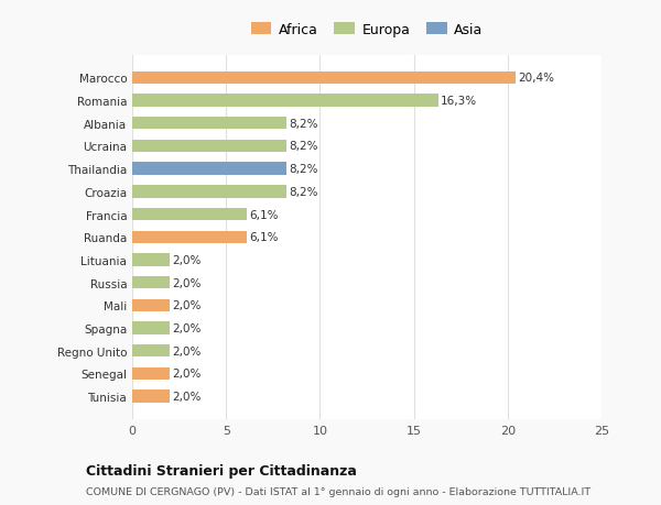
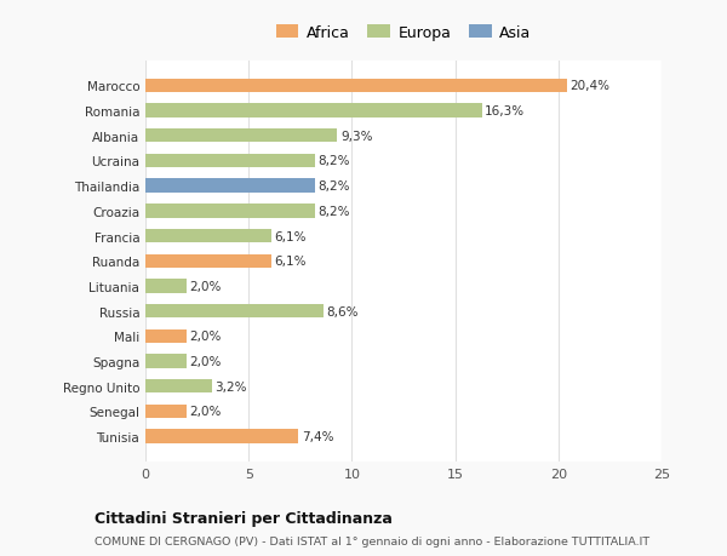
Albania: 8,2% -> 9,3%
Russia: 2,0% -> 8,6%
Regno Unito: 2,0% -> 3,2%
Tunisia: 2,0% -> 7,4%
